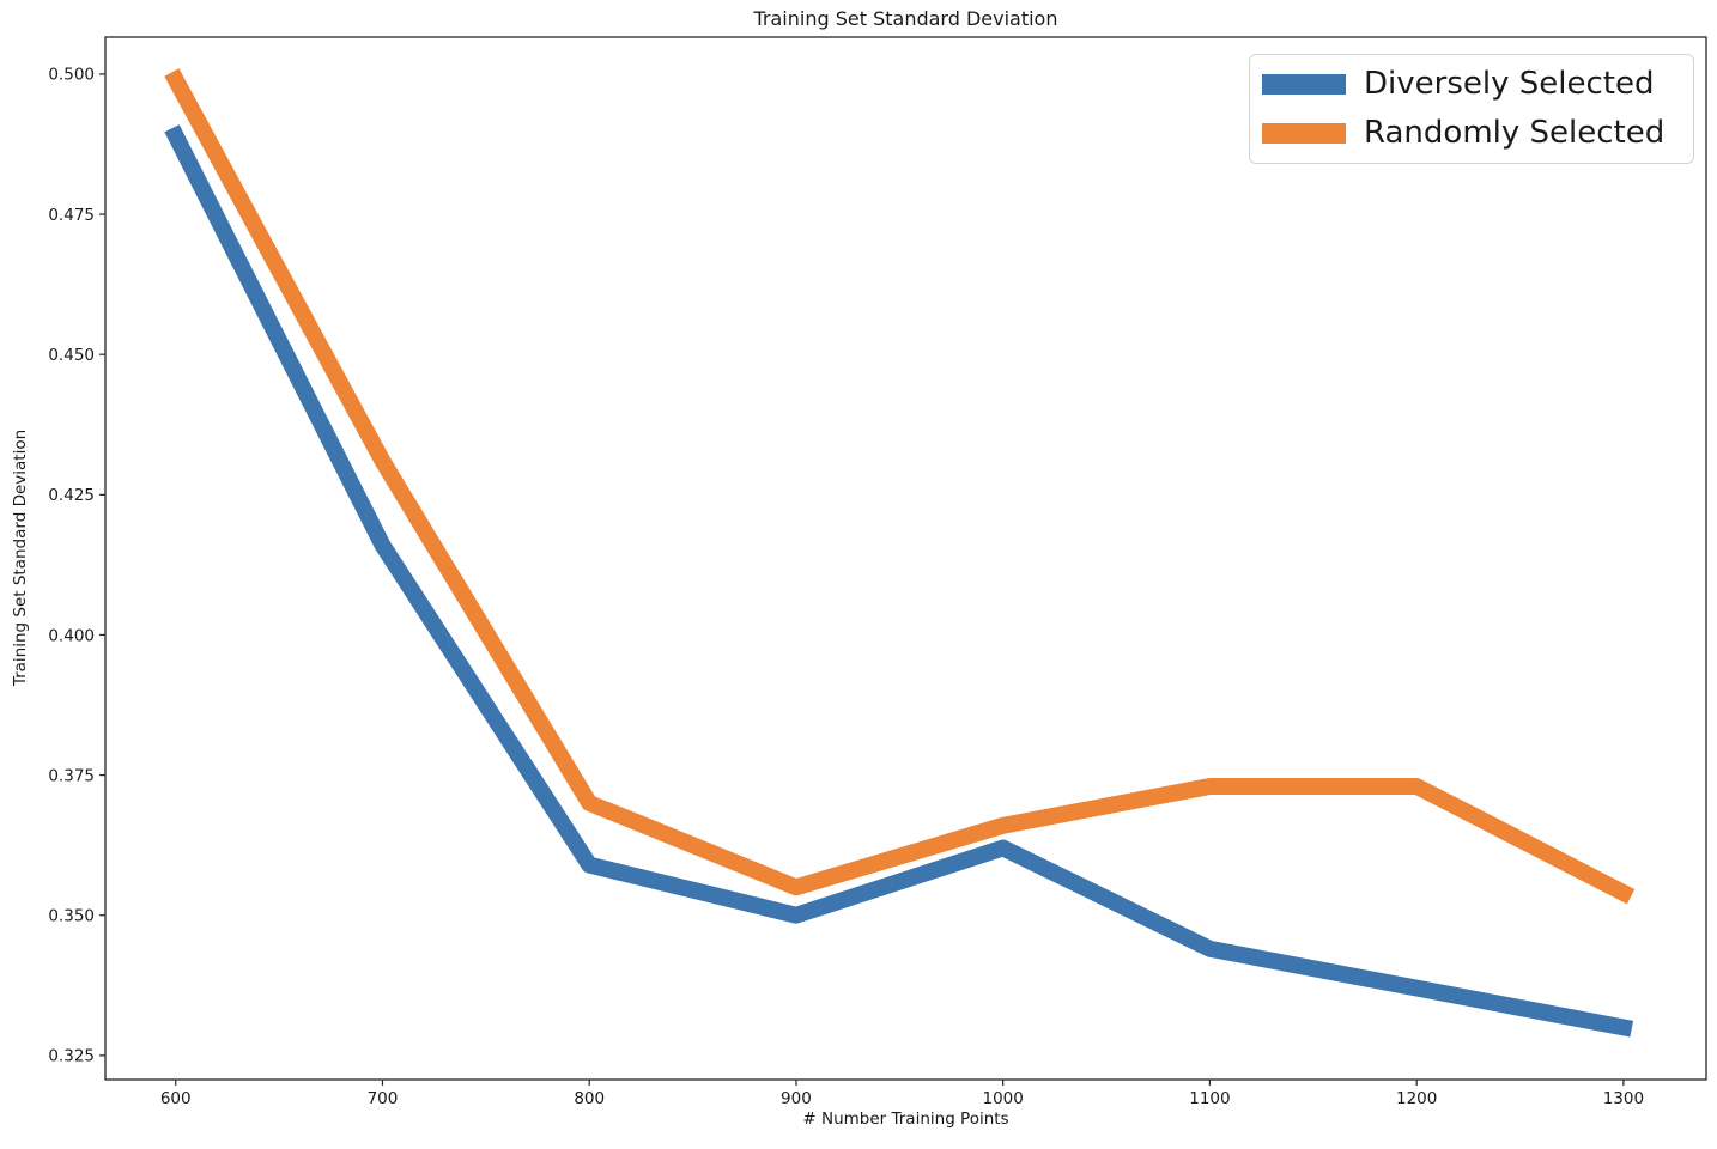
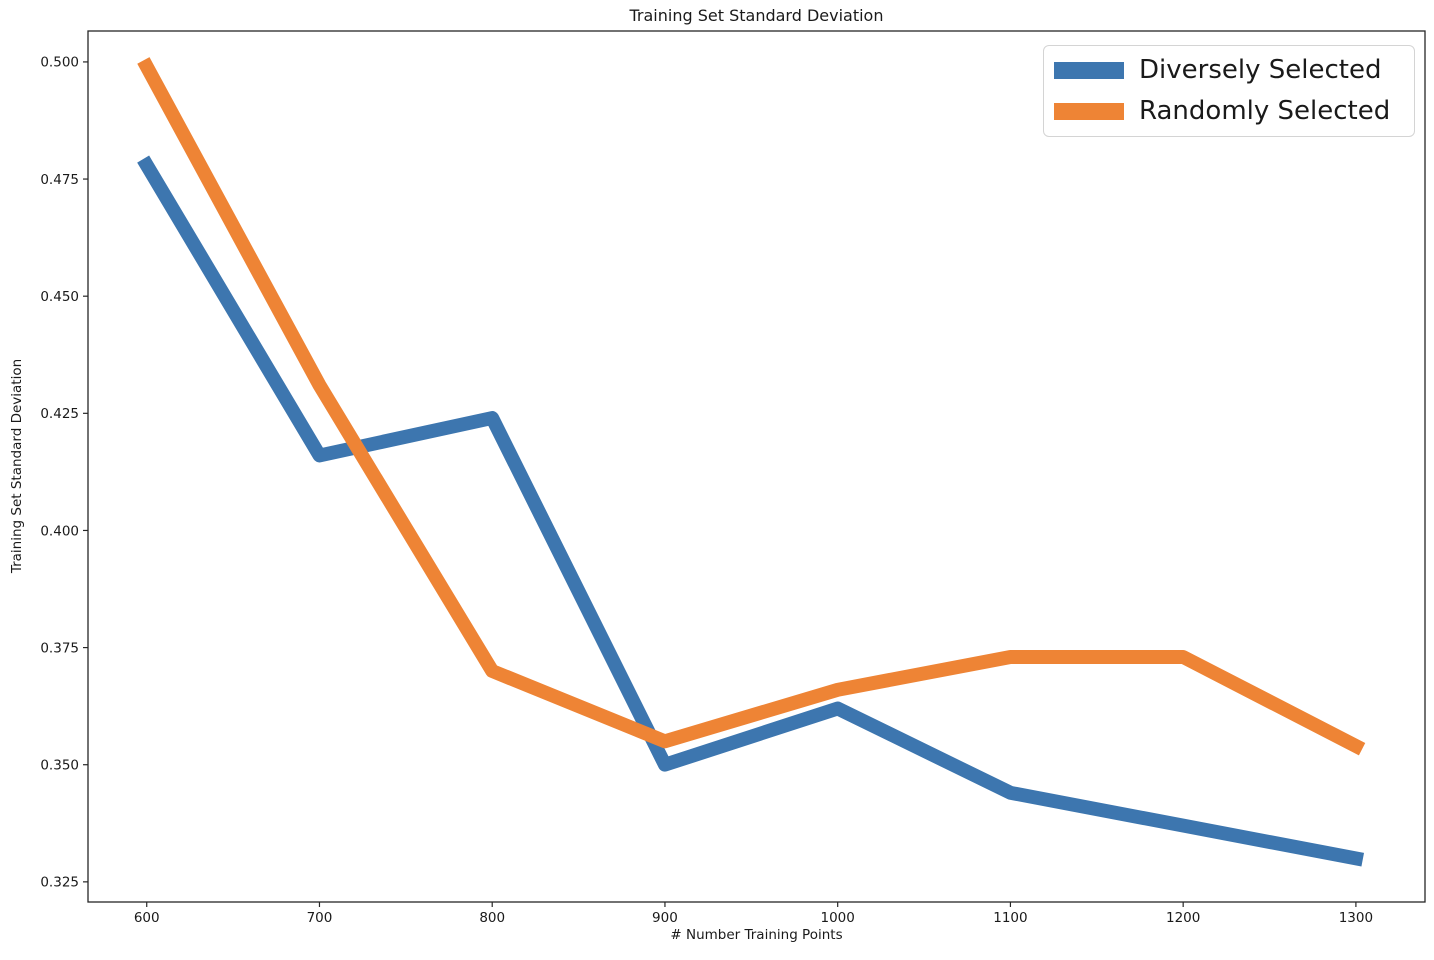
Diversely Selected/600: 0.489 -> 0.478
Diversely Selected/800: 0.359 -> 0.424
